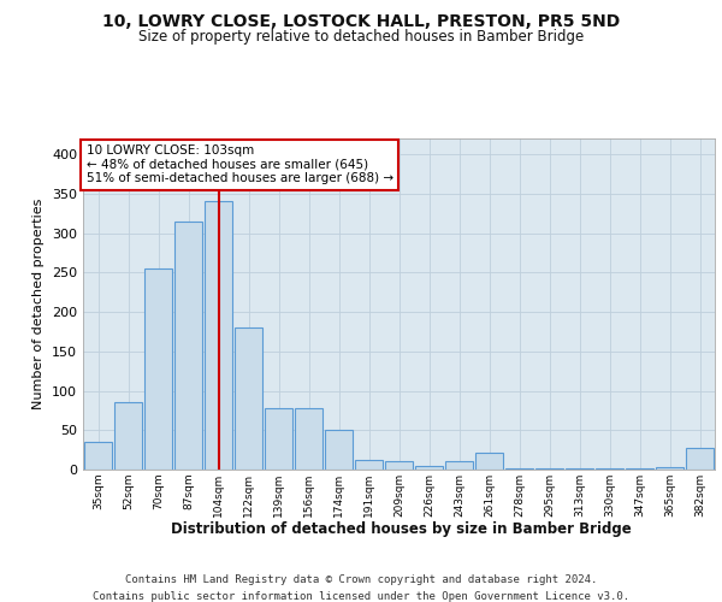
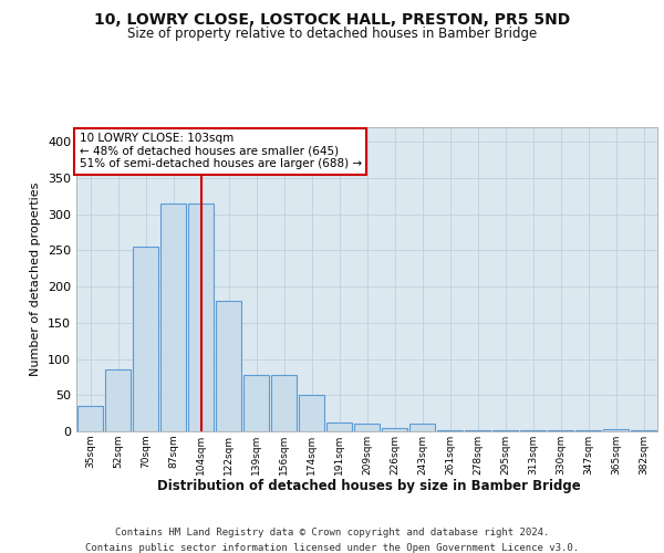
104sqm: 340 -> 315
261sqm: 22 -> 1
382sqm: 28 -> 1
